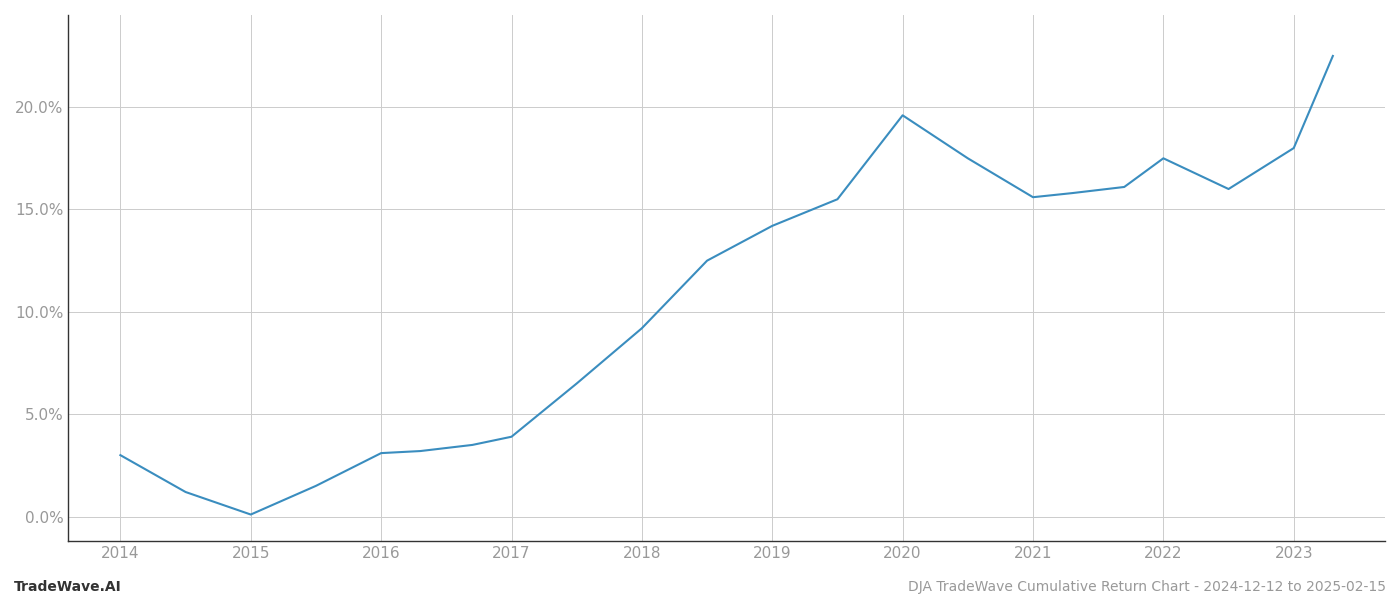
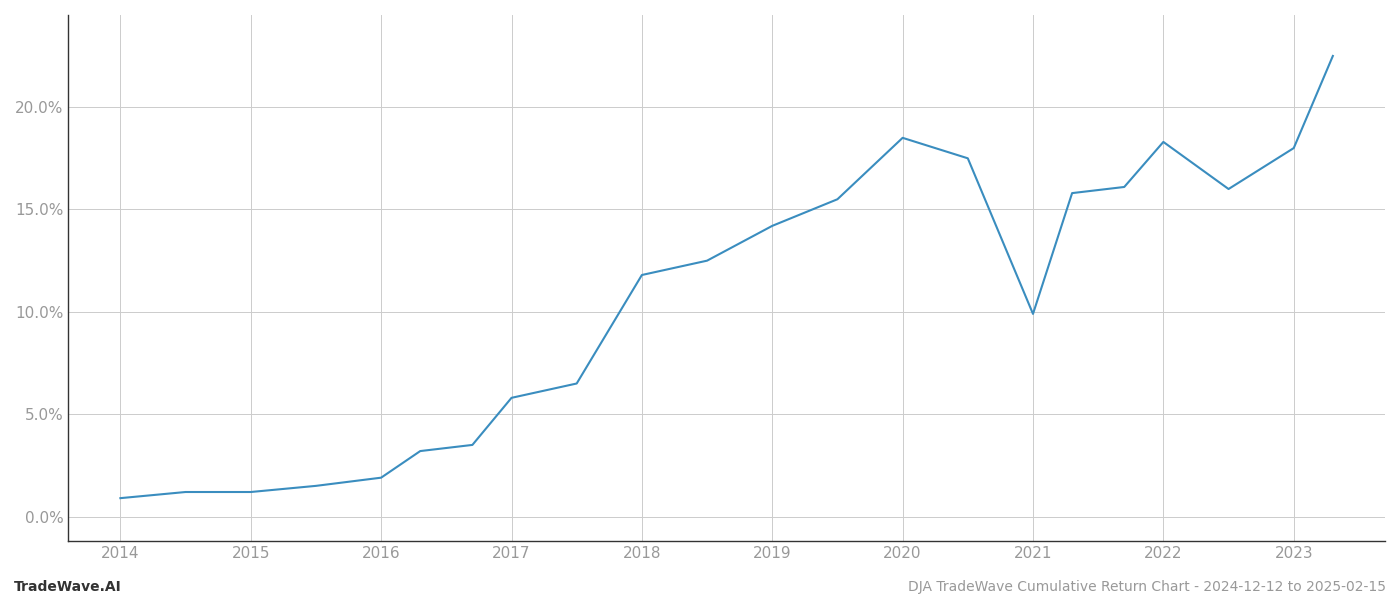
2014: 3.0% -> 0.9%
2015: 0.1% -> 1.2%
2016: 3.1% -> 1.9%
2017: 3.9% -> 5.8%
2018: 9.2% -> 11.8%
2020: 19.6% -> 18.5%
2021: 15.6% -> 9.9%
2022: 17.5% -> 18.3%
